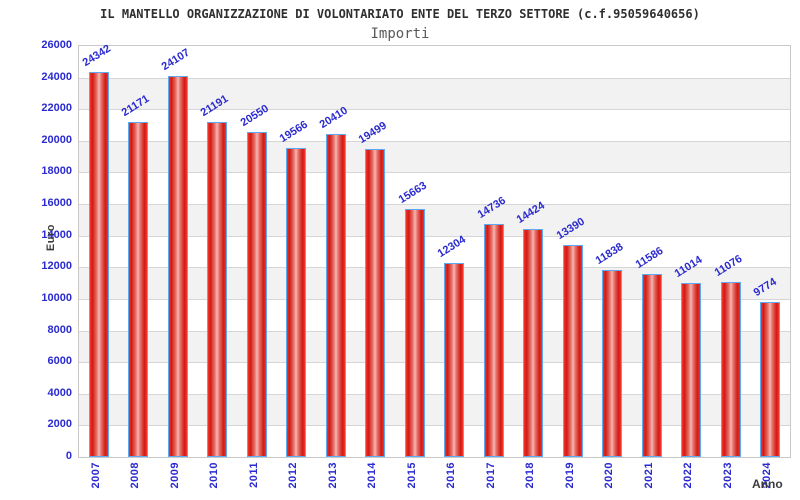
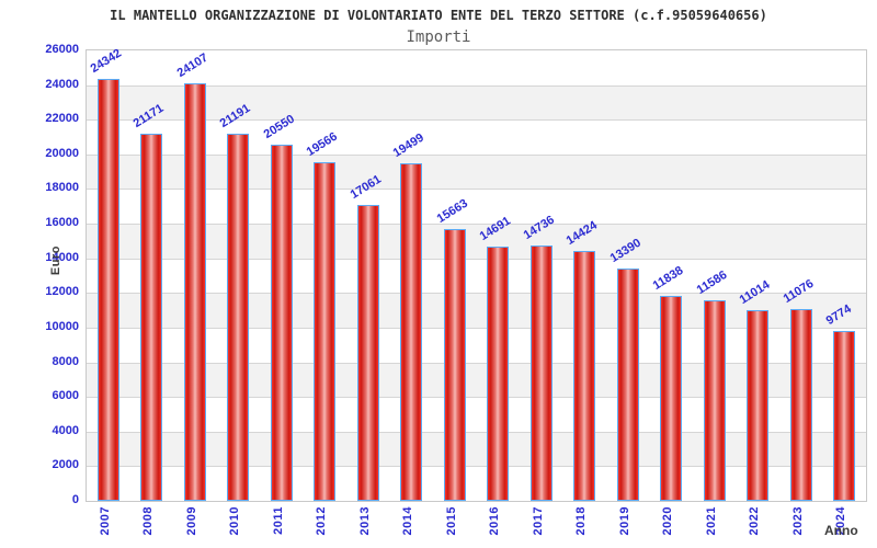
2013: 20410 -> 17061
2016: 12304 -> 14691
